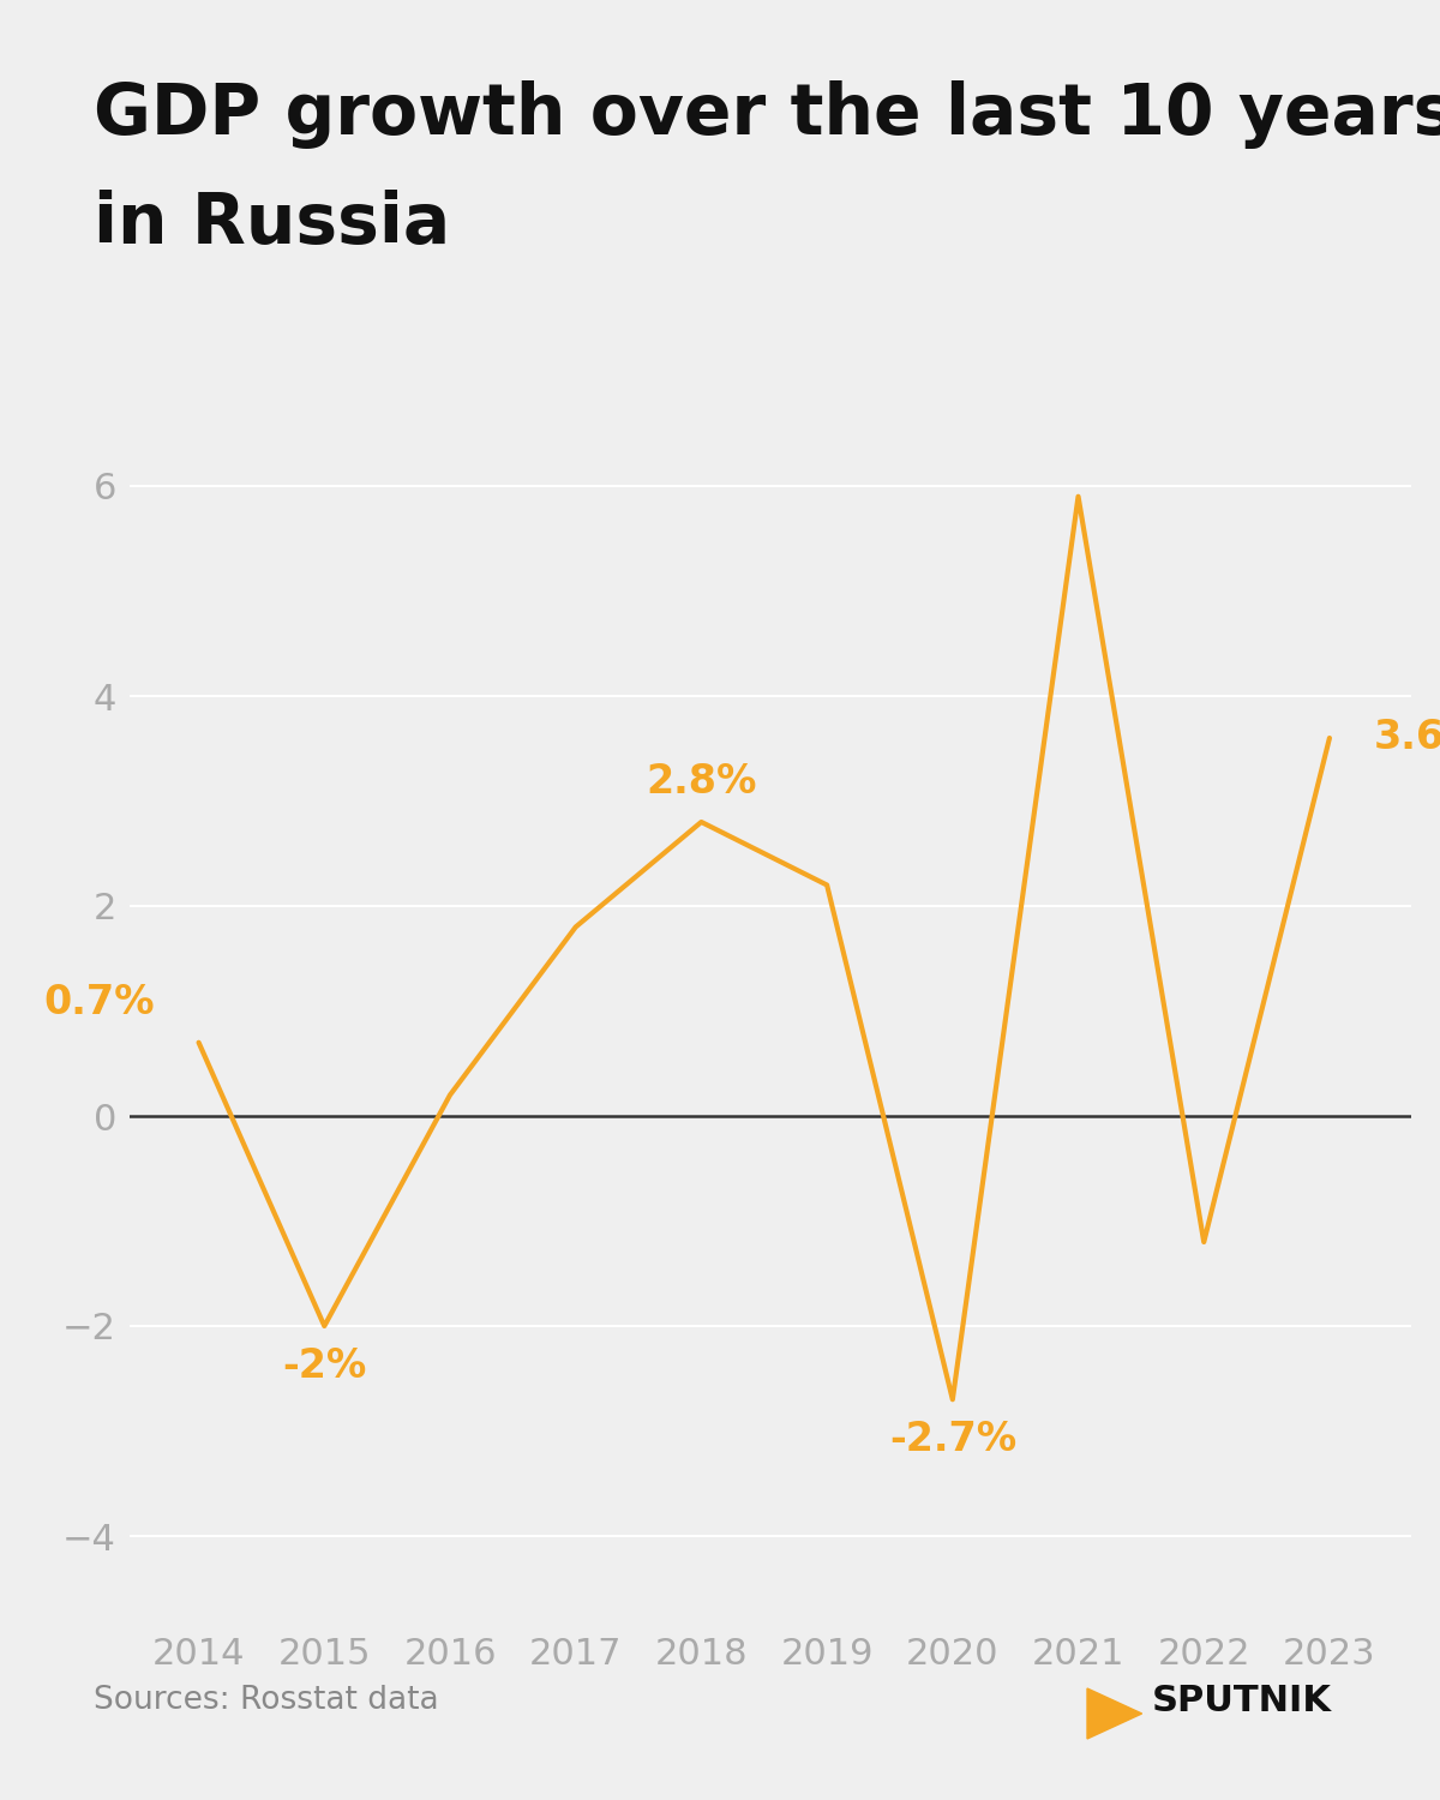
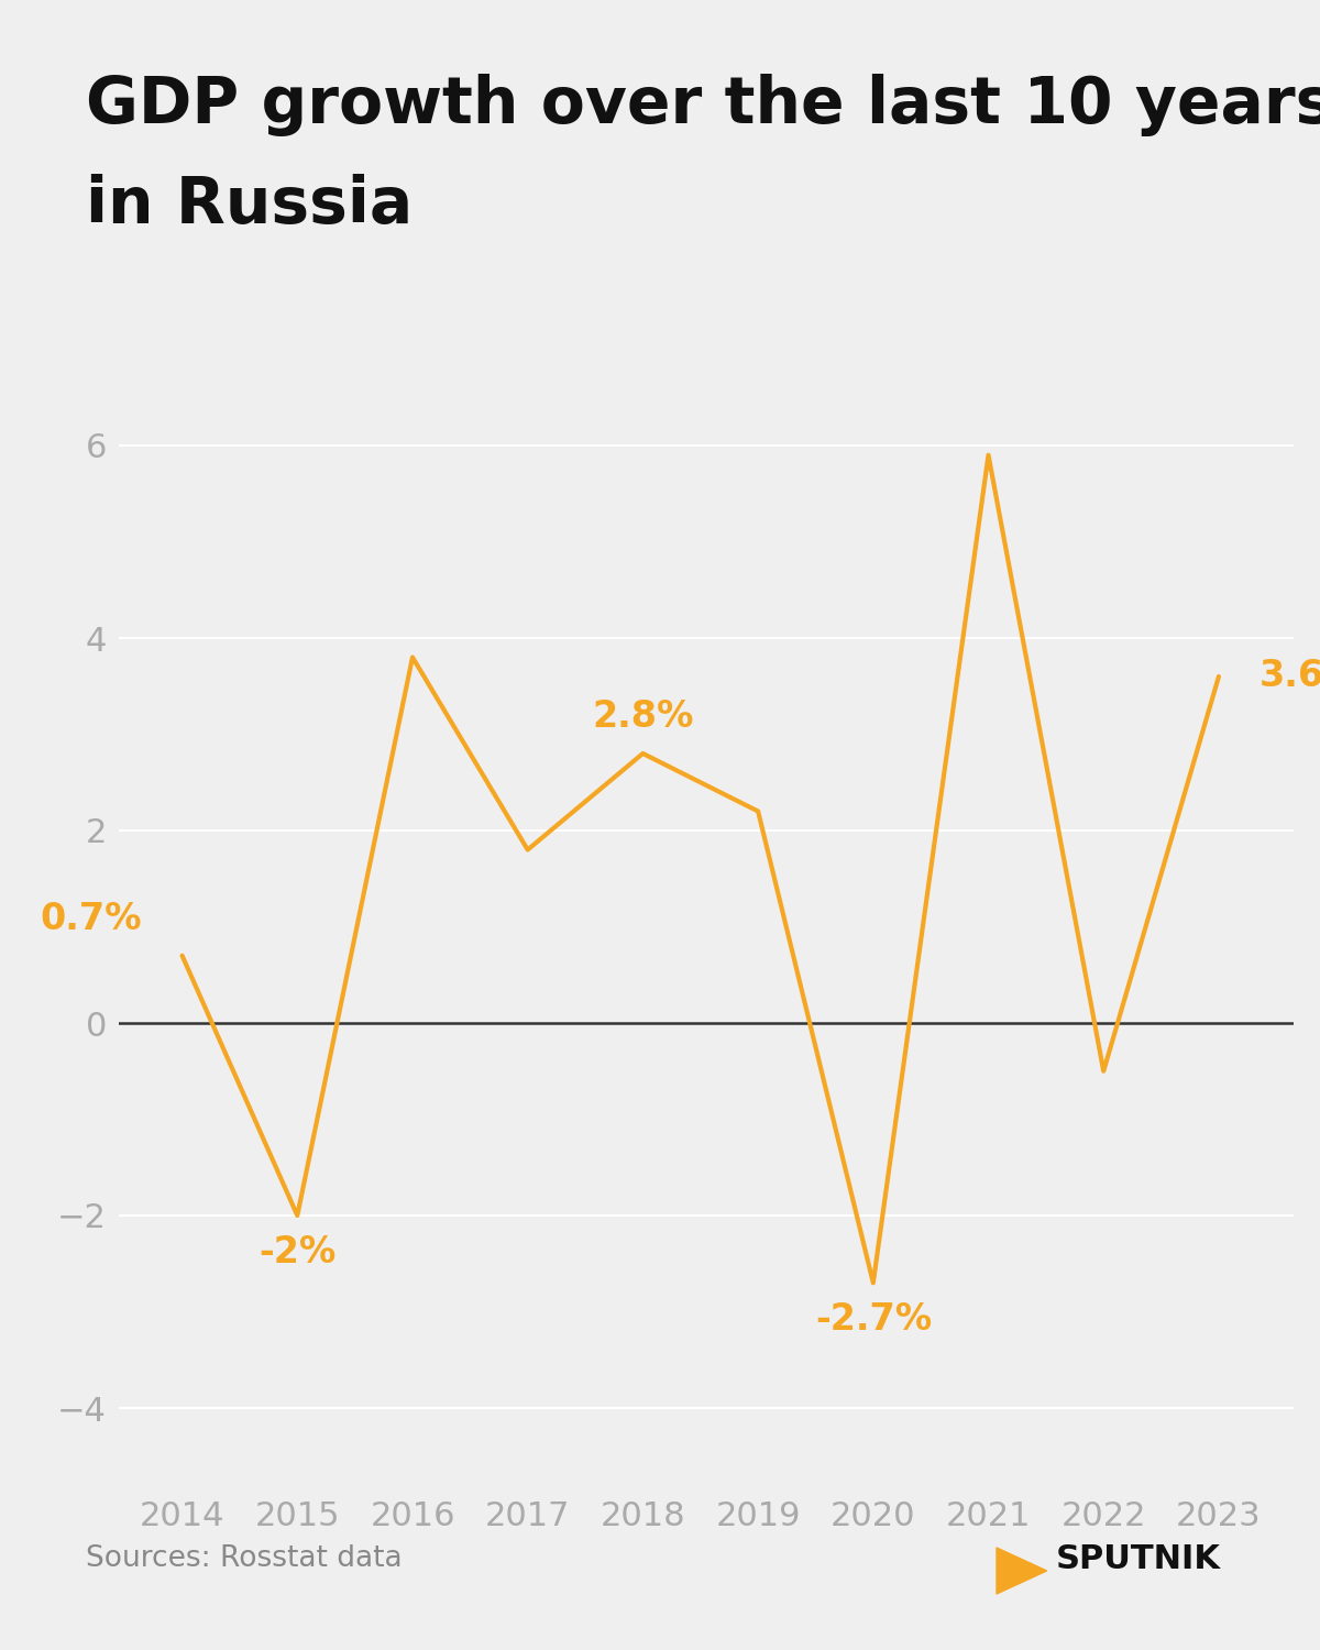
2016: 0.2 -> 3.8
2022: -1.2 -> -0.5
